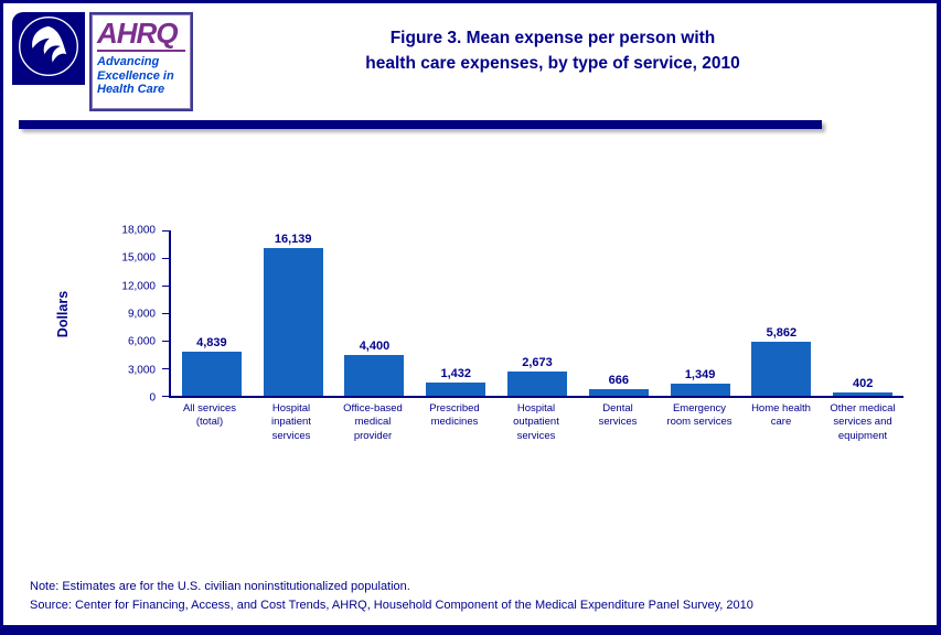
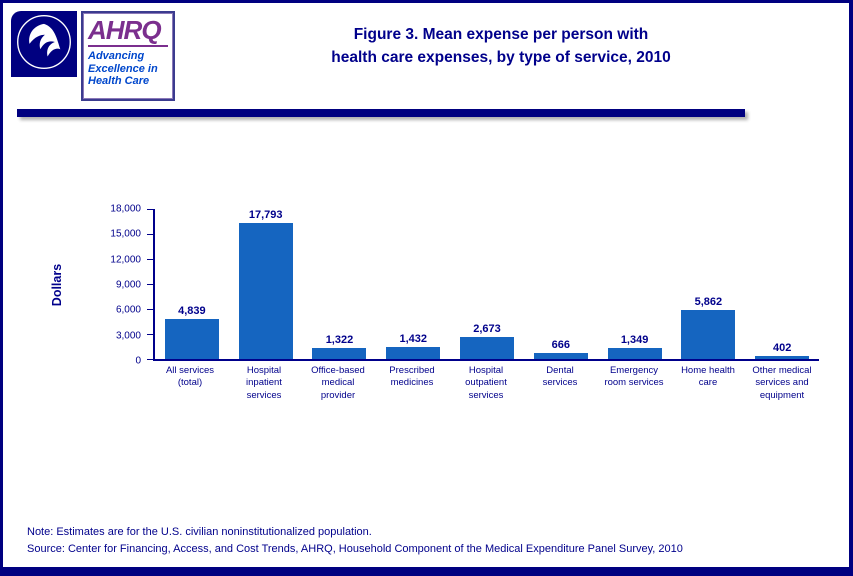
Hospital inpatient services: 16,139 -> 17,793
Office-based medical provider: 4,400 -> 1,322
